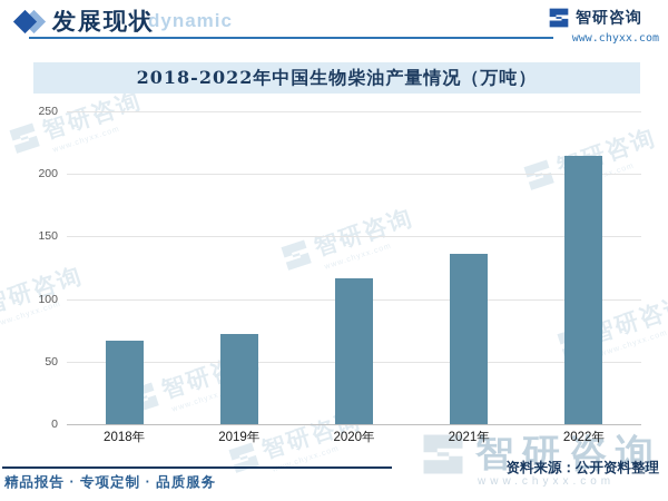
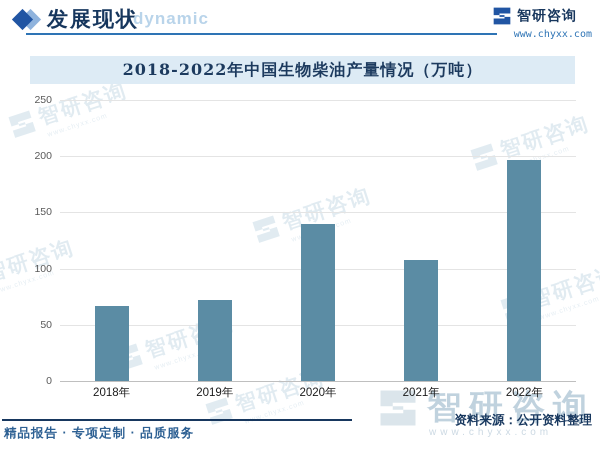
2020年: 117 -> 140
2021年: 136 -> 108
2022年: 214 -> 197
